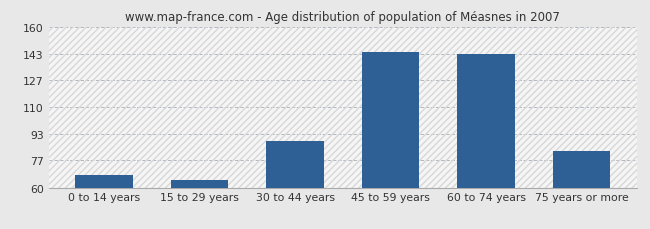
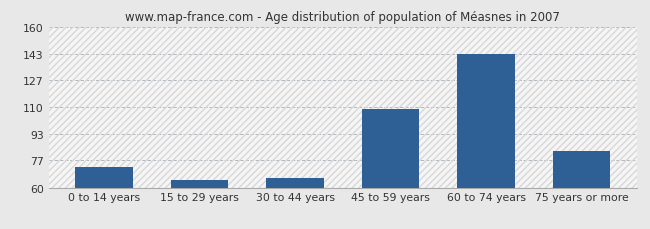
0 to 14 years: 68 -> 73
30 to 44 years: 89 -> 66
45 to 59 years: 144 -> 109
